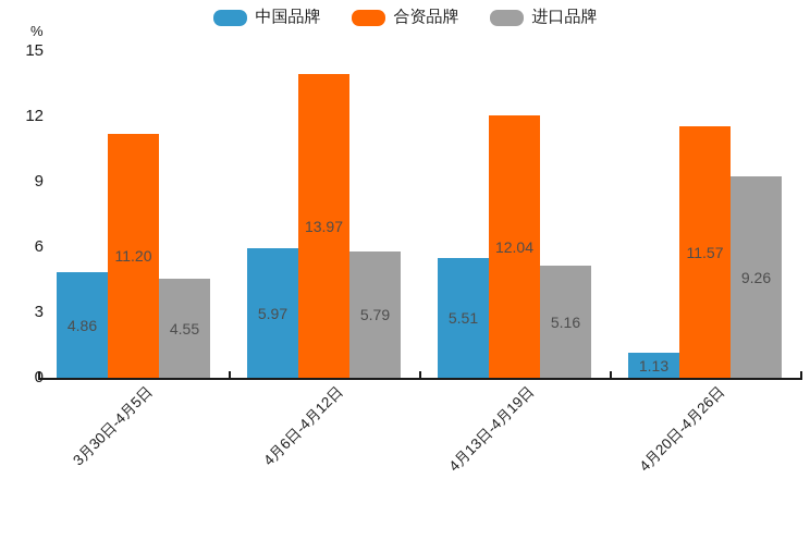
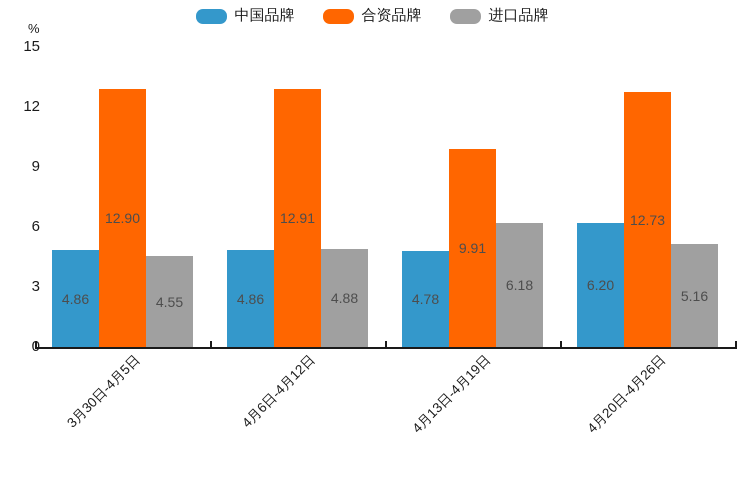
合资品牌/3月30日-4月5日: 11.20 -> 12.90
中国品牌/4月6日-4月12日: 5.97 -> 4.86
合资品牌/4月6日-4月12日: 13.97 -> 12.91
进口品牌/4月6日-4月12日: 5.79 -> 4.88
中国品牌/4月13日-4月19日: 5.51 -> 4.78
合资品牌/4月13日-4月19日: 12.04 -> 9.91
进口品牌/4月13日-4月19日: 5.16 -> 6.18
中国品牌/4月20日-4月26日: 1.13 -> 6.20
合资品牌/4月20日-4月26日: 11.57 -> 12.73
进口品牌/4月20日-4月26日: 9.26 -> 5.16
